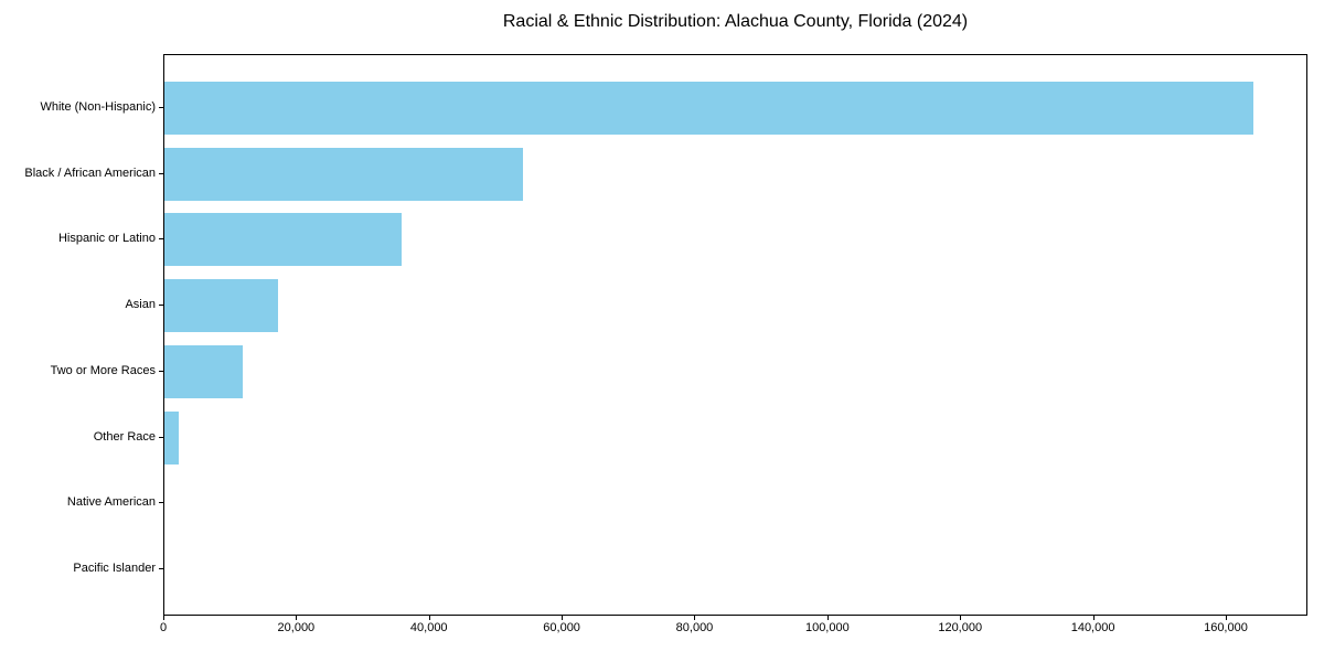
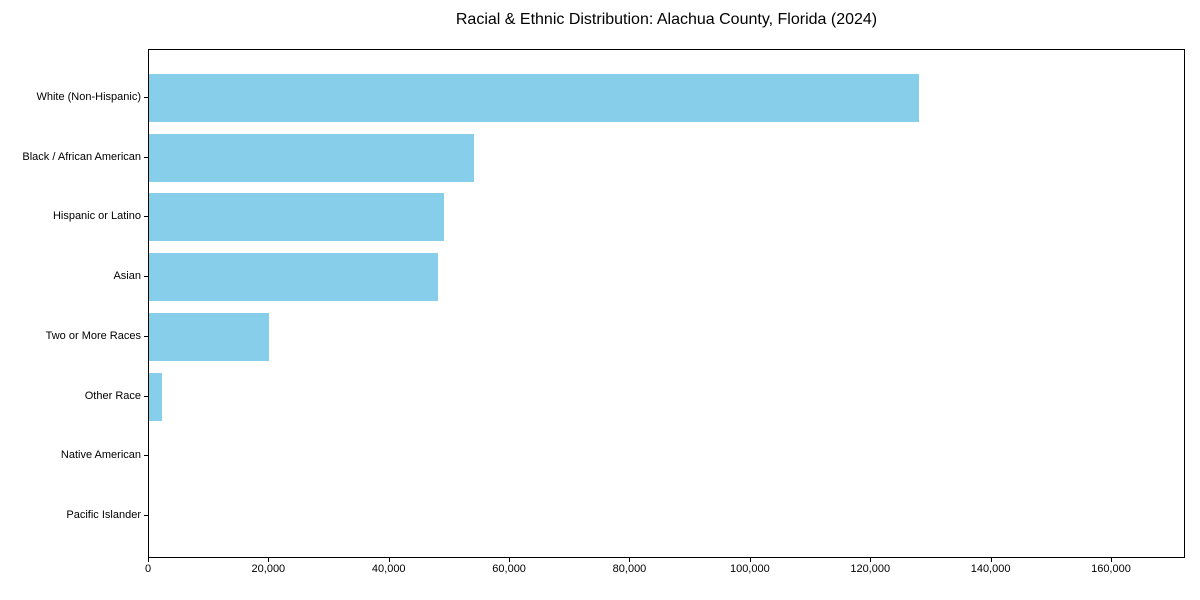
White (Non-Hispanic): 164000 -> 128000
Hispanic or Latino: 36000 -> 49000
Asian: 17000 -> 48000
Two or More Races: 12000 -> 20000
